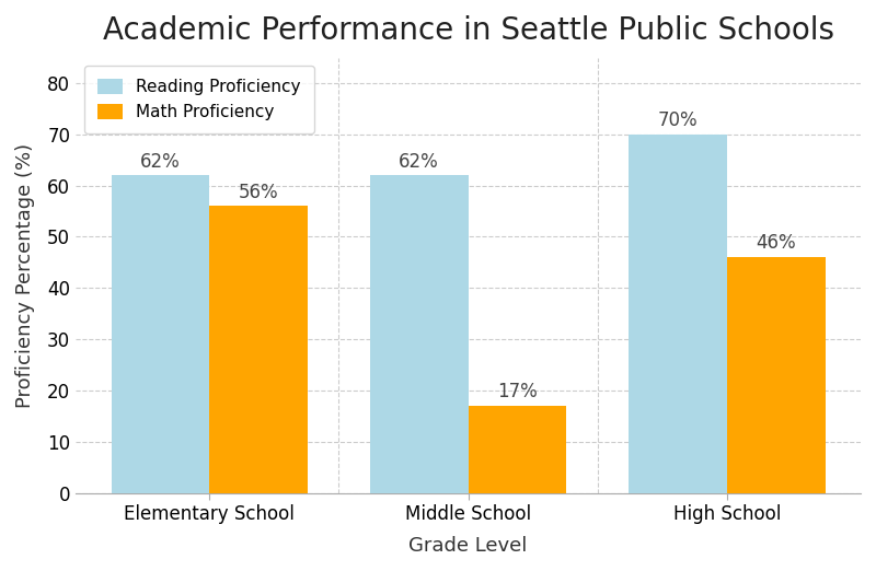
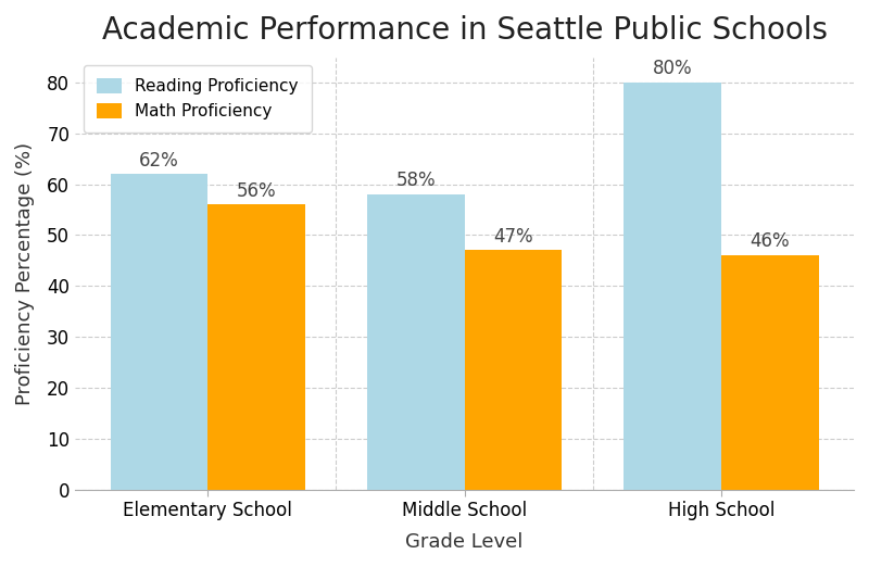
Reading Proficiency/Middle School: 62% -> 58%
Math Proficiency/Middle School: 17% -> 47%
Reading Proficiency/High School: 70% -> 80%
